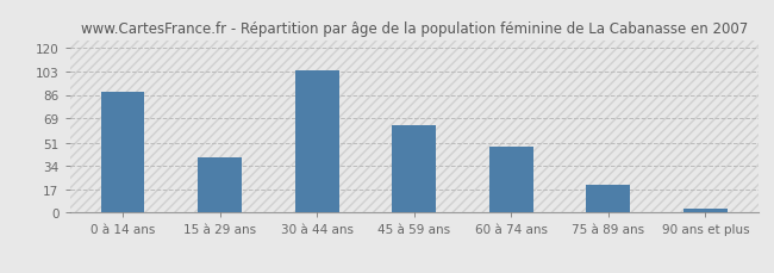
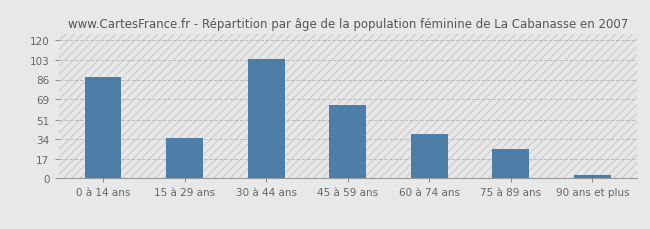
15 à 29 ans: 40 -> 35
60 à 74 ans: 48 -> 39
75 à 89 ans: 20 -> 26
